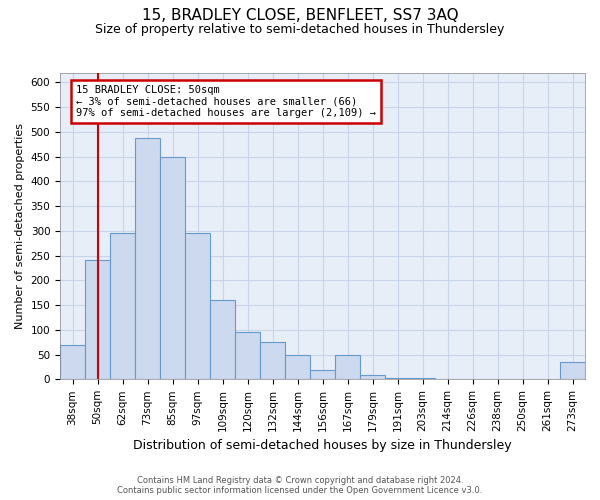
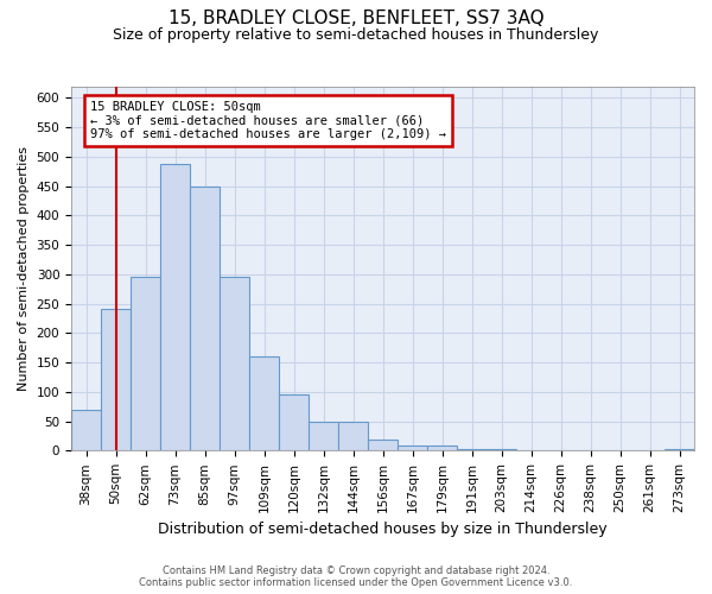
132sqm: 75 -> 50
167sqm: 50 -> 8
273sqm: 35 -> 2
